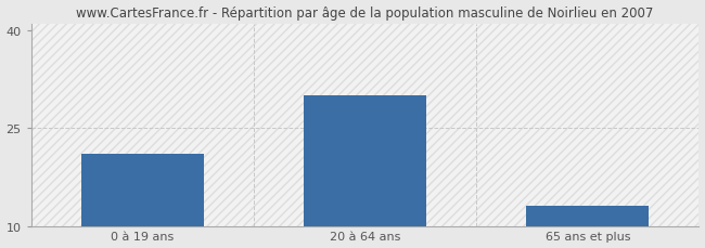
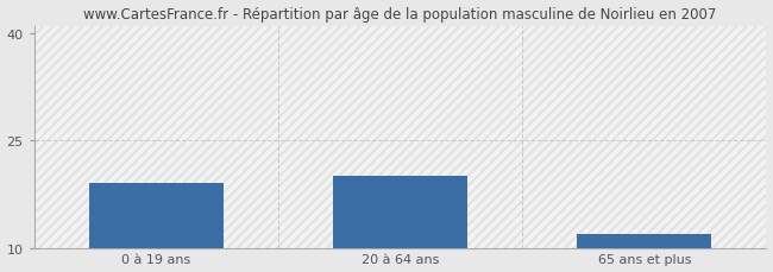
0 à 19 ans: 21 -> 19
20 à 64 ans: 30 -> 20
65 ans et plus: 13 -> 12
